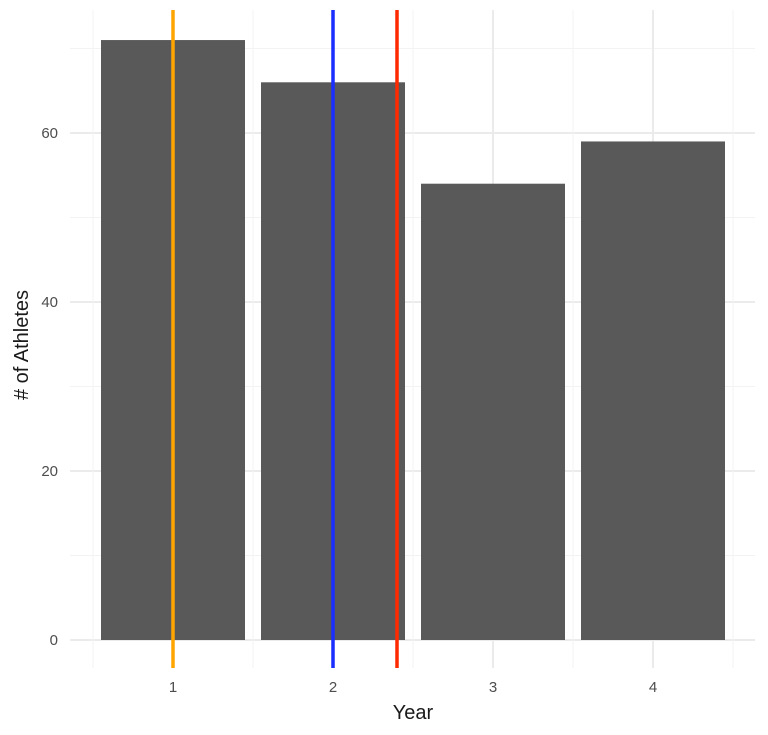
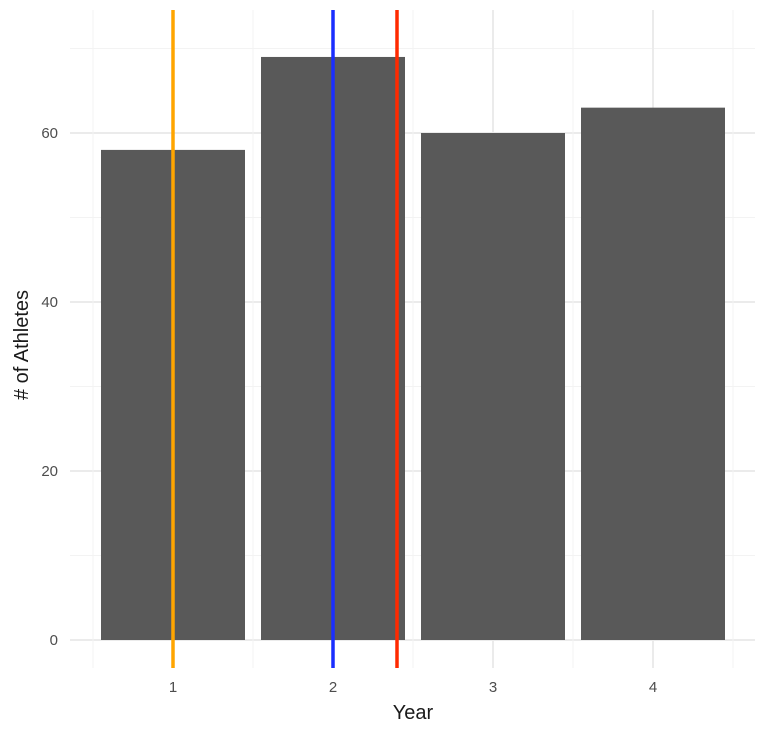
1: 71 -> 58
2: 66 -> 69
3: 54 -> 60
4: 59 -> 63
